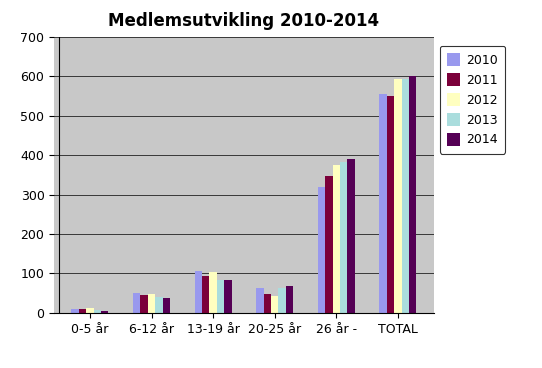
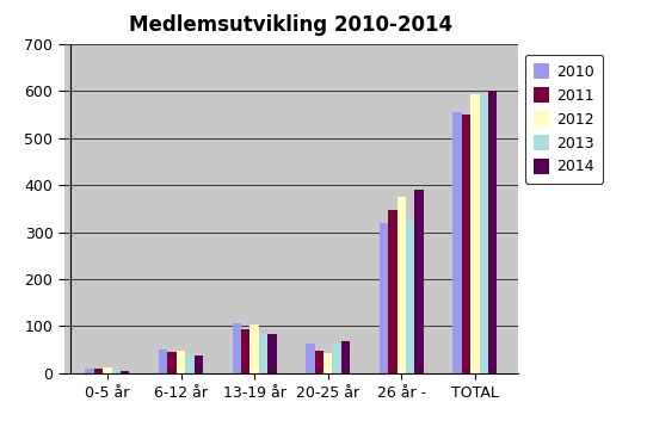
2013/26 år -: 382 -> 325
